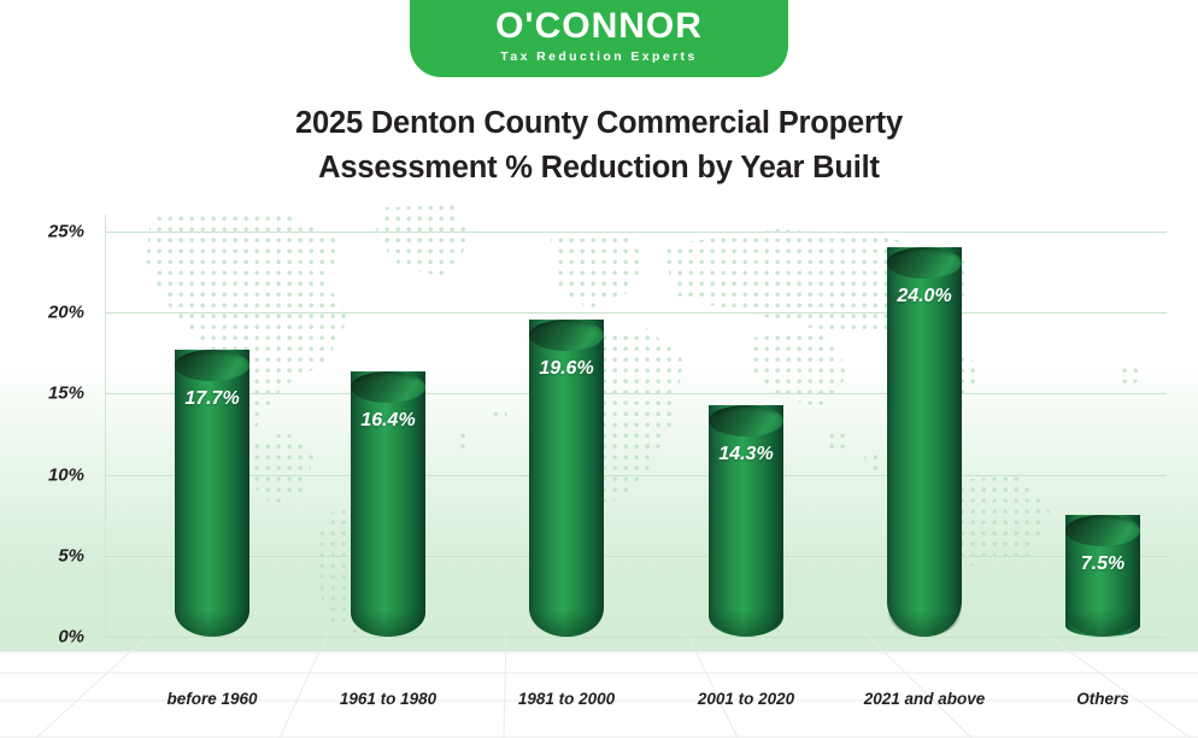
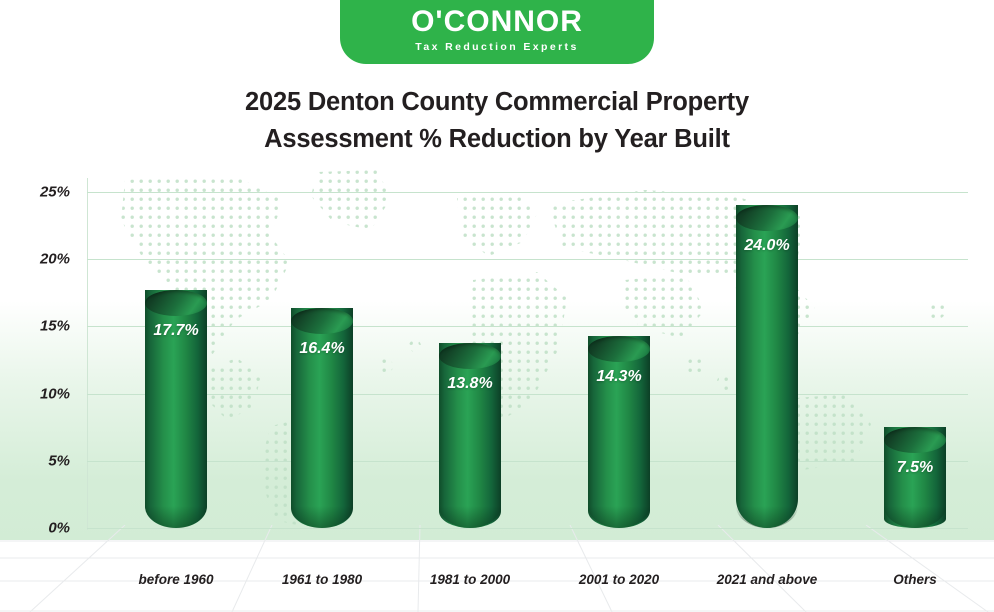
1981 to 2000: 19.6% -> 13.8%
